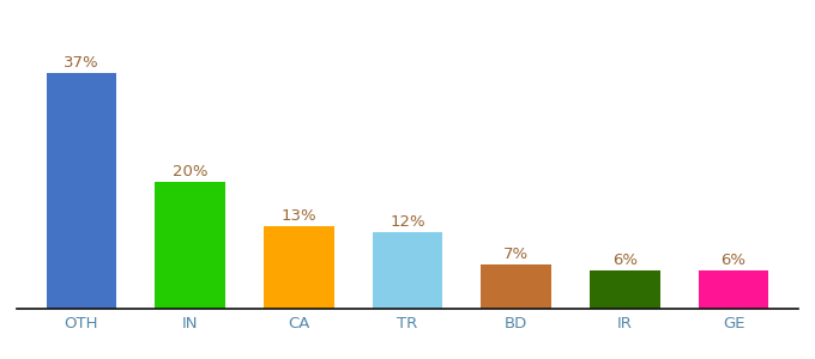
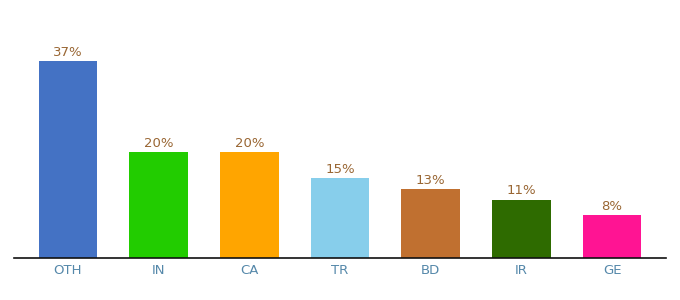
CA: 13% -> 20%
TR: 12% -> 15%
BD: 7% -> 13%
IR: 6% -> 11%
GE: 6% -> 8%
